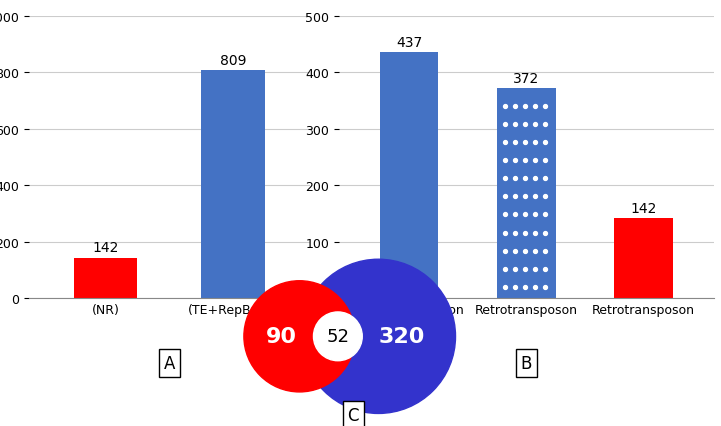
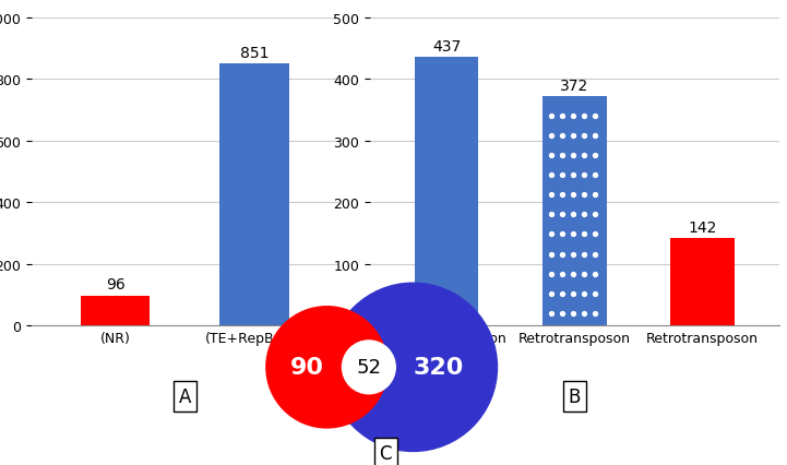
(NR): 142 -> 96
(TE+RepBase): 809 -> 851
